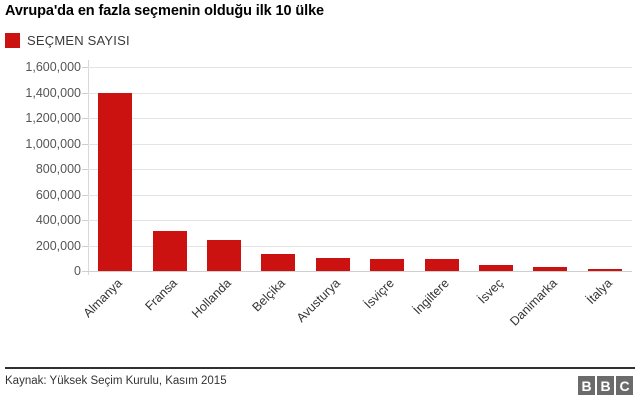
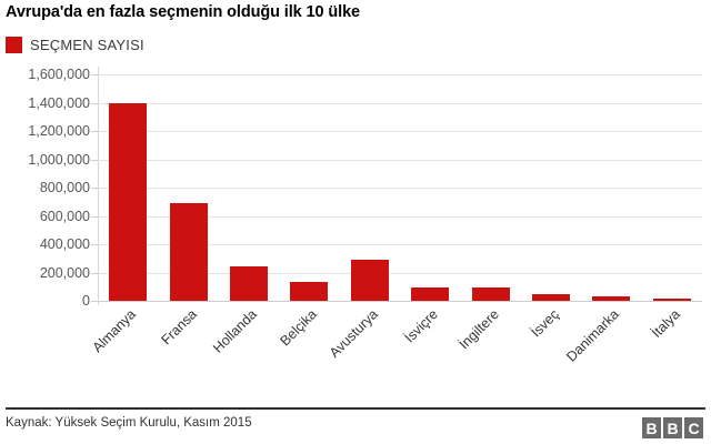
Fransa: 310000 -> 690000
Avusturya: 100000 -> 290000
